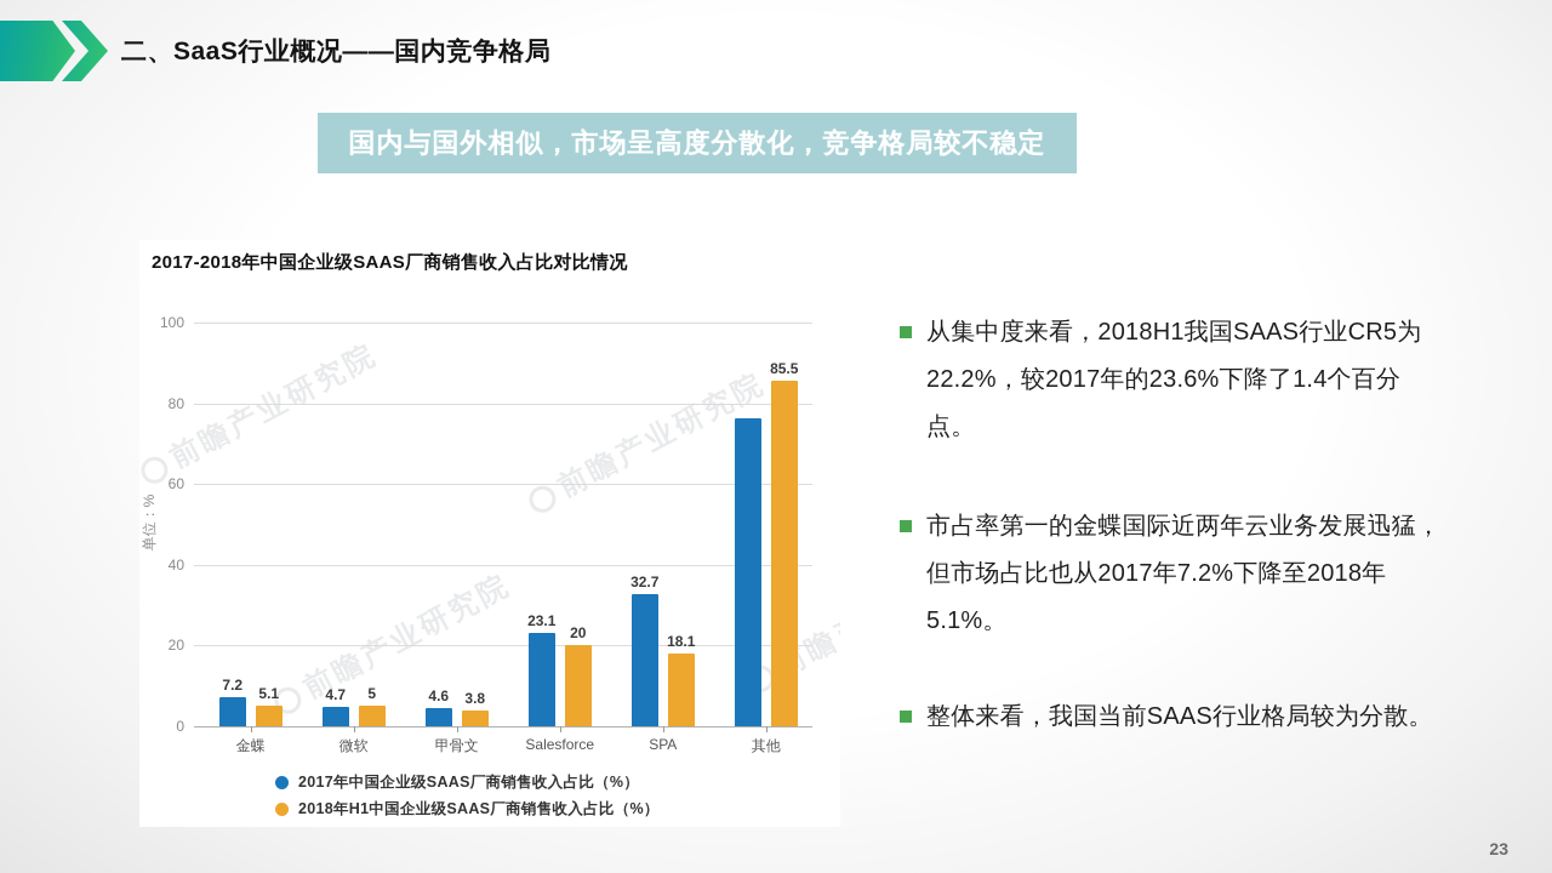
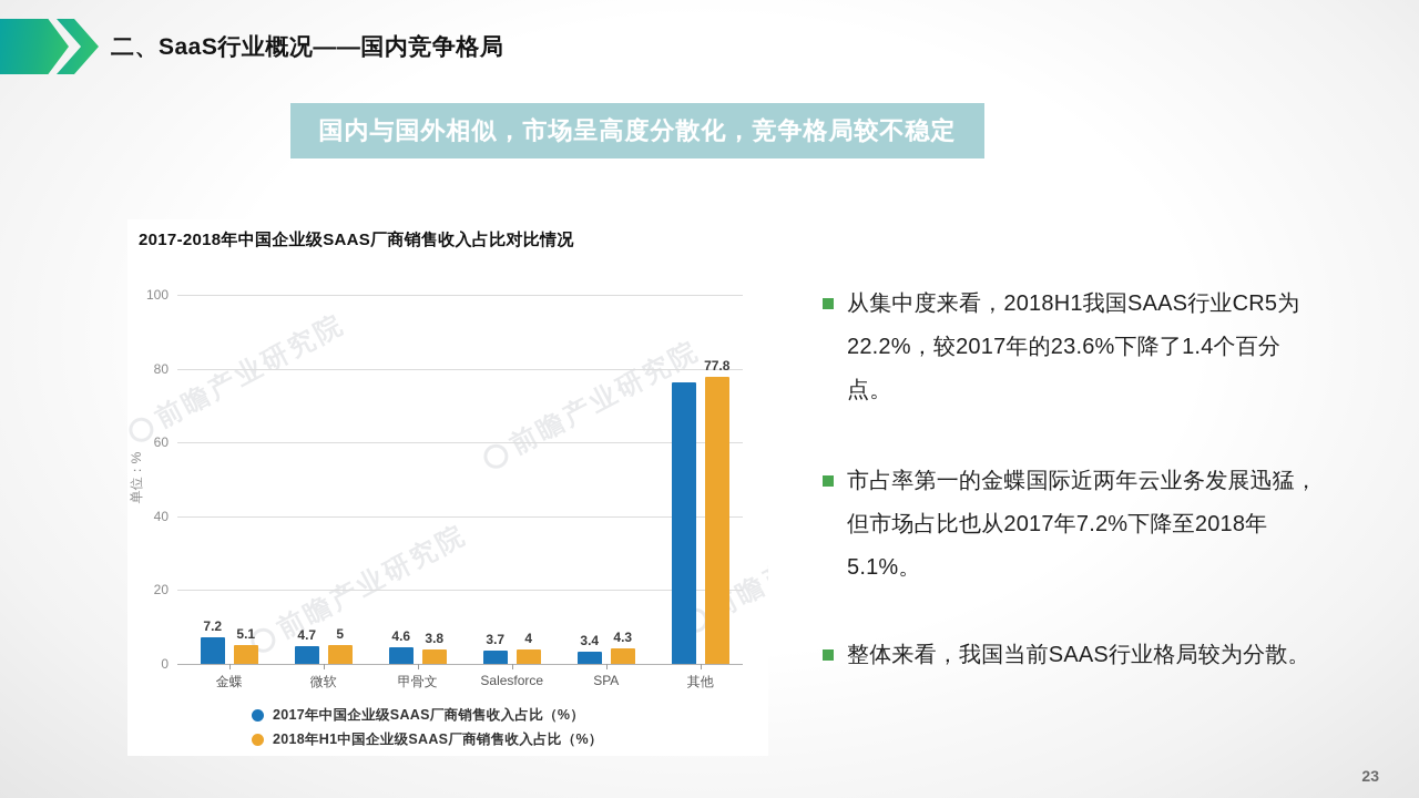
2017年中国企业级SAAS厂商销售收入占比（%）/Salesforce: 23.1 -> 3.7
2018年H1中国企业级SAAS厂商销售收入占比（%）/Salesforce: 20 -> 4
2017年中国企业级SAAS厂商销售收入占比（%）/SPA: 32.7 -> 3.4
2018年H1中国企业级SAAS厂商销售收入占比（%）/SPA: 18.1 -> 4.3
2018年H1中国企业级SAAS厂商销售收入占比（%）/其他: 85.5 -> 77.8
